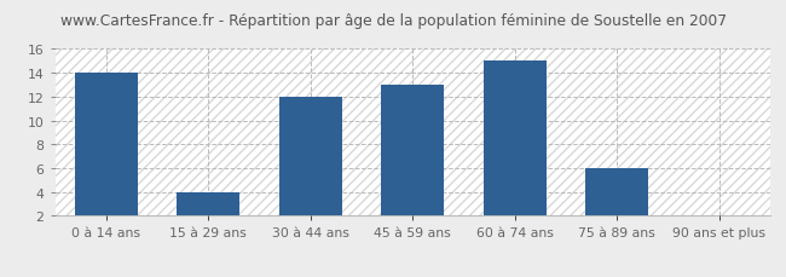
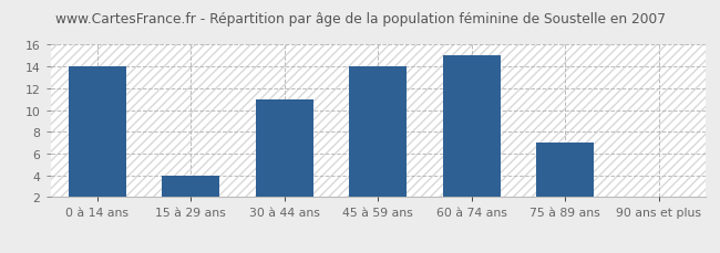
30 à 44 ans: 12 -> 11
45 à 59 ans: 13 -> 14
75 à 89 ans: 6 -> 7
